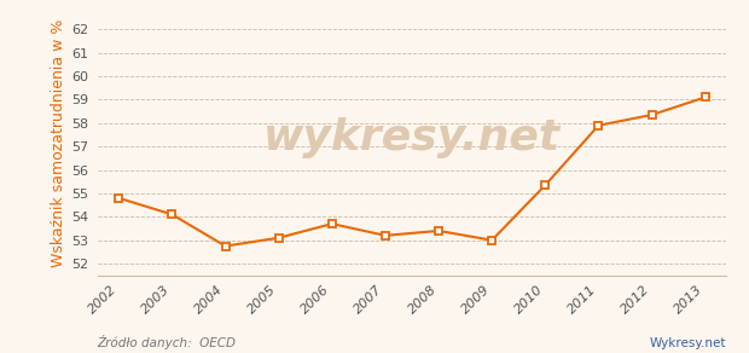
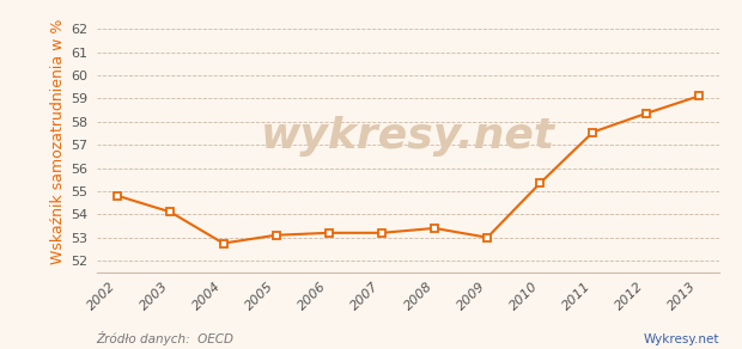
2006: 53.7 -> 53.2
2011: 57.9 -> 57.5
